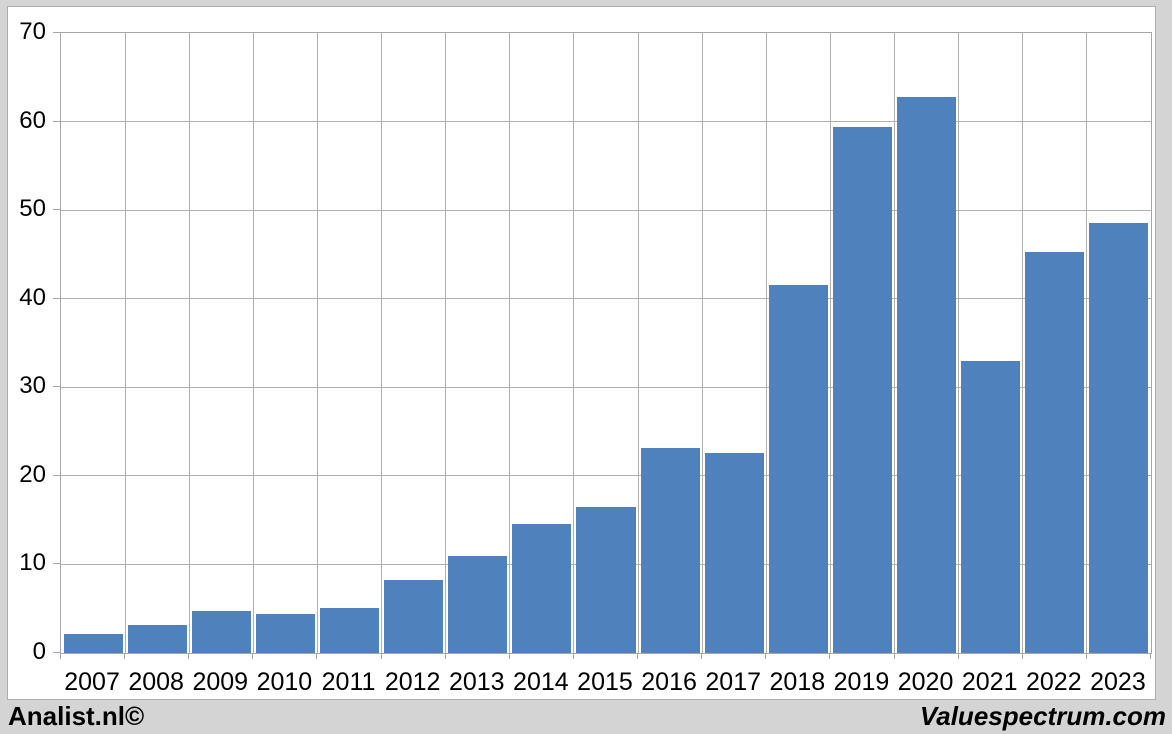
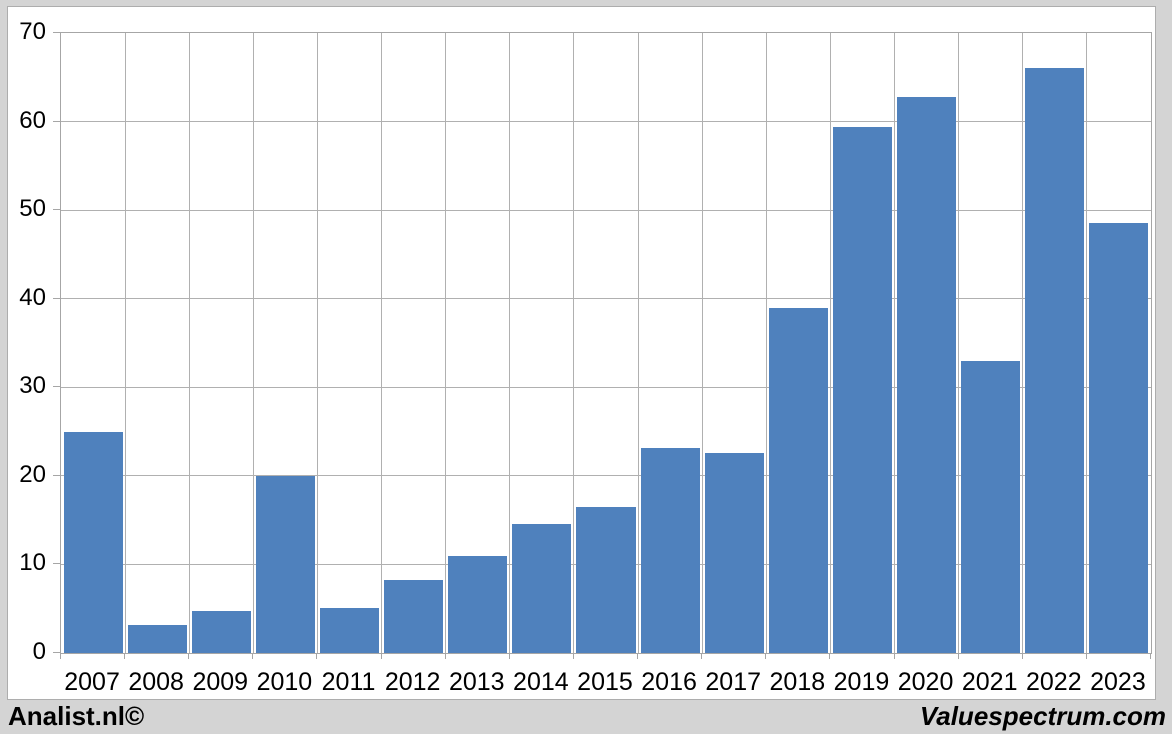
2007: 2 -> 25
2010: 4 -> 20
2018: 42 -> 39
2022: 45 -> 66
